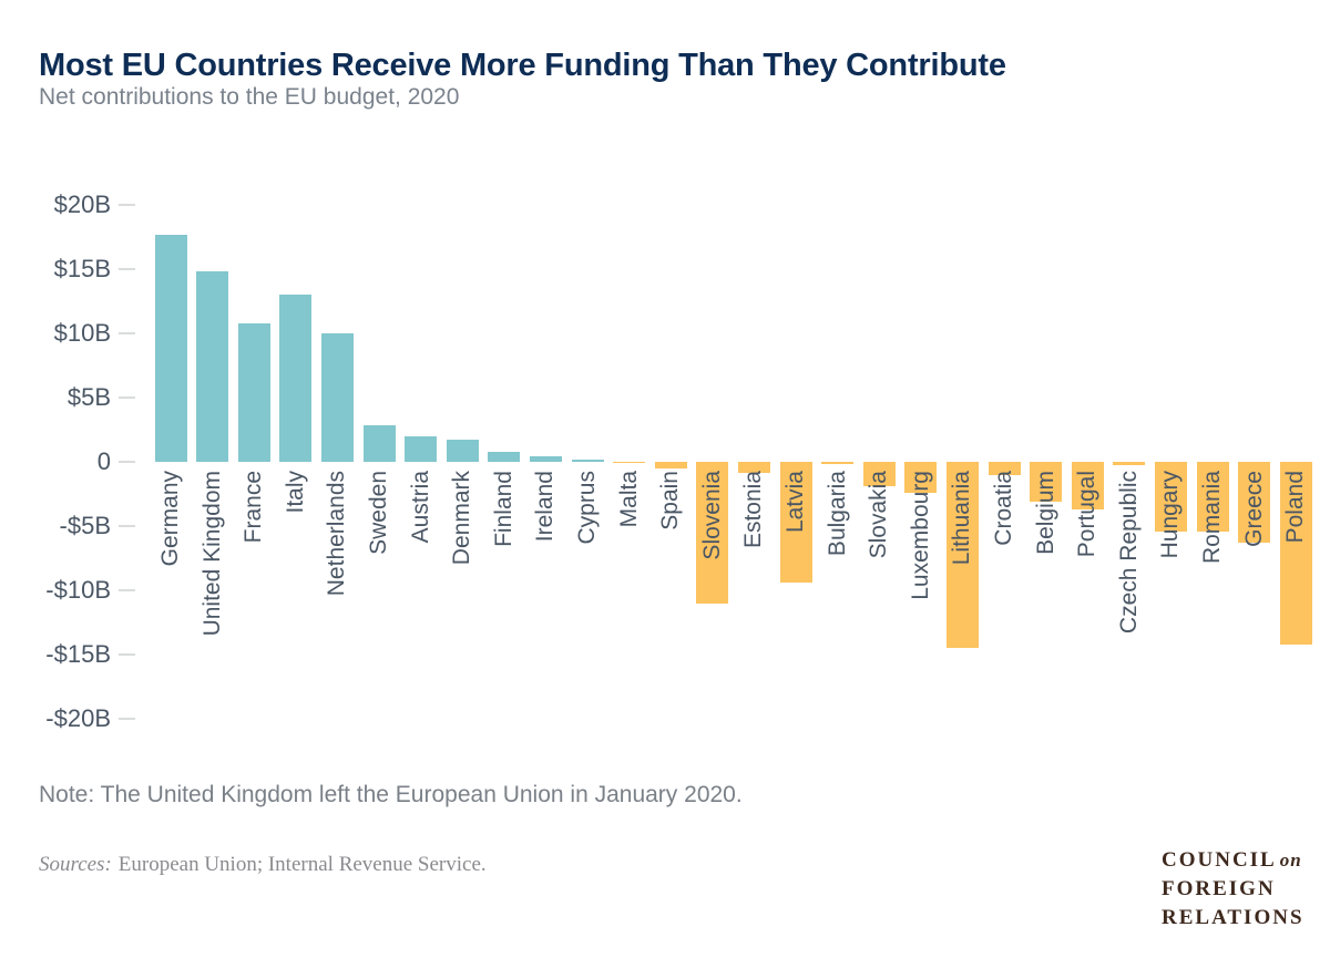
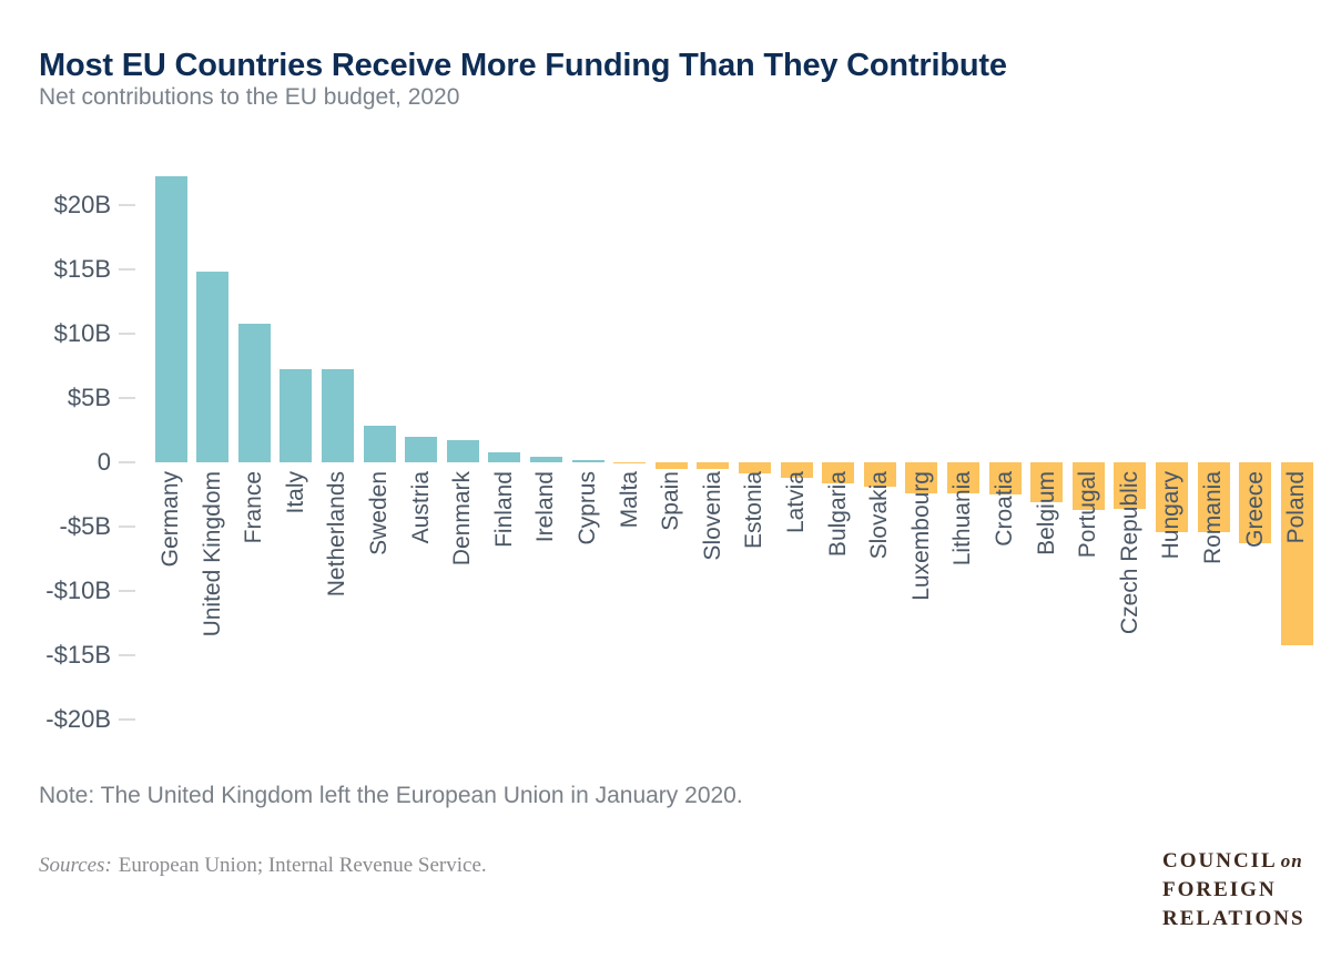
Germany: $17.6B -> $22.2B
Italy: $13.0B -> $7.2B
Netherlands: $10.0B -> $7.2B
Slovenia: -$11.0B -> -$0.5B
Latvia: -$9.4B -> -$1.2B
Bulgaria: -$0.2B -> -$1.6B
Lithuania: -$14.5B -> -$2.4B
Croatia: -$1.0B -> -$2.5B
Czech Republic: -$0.3B -> -$3.6B
